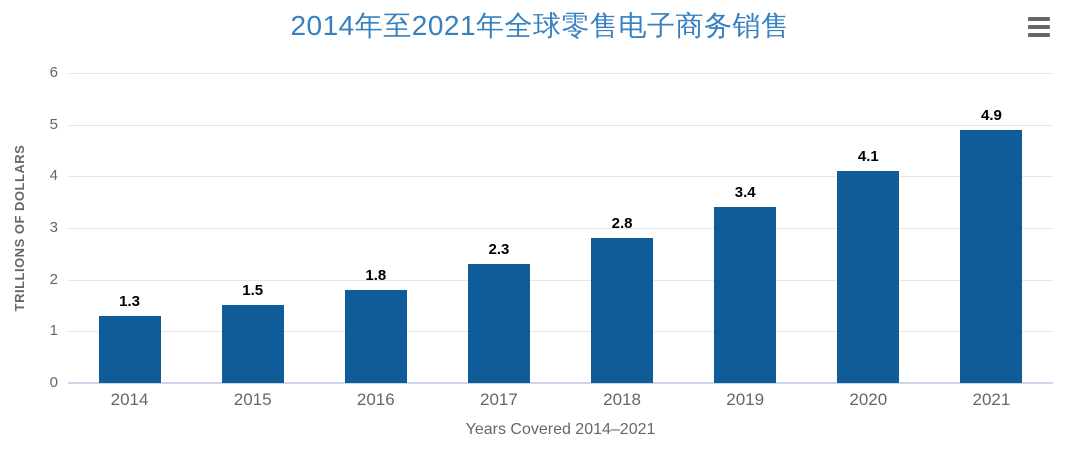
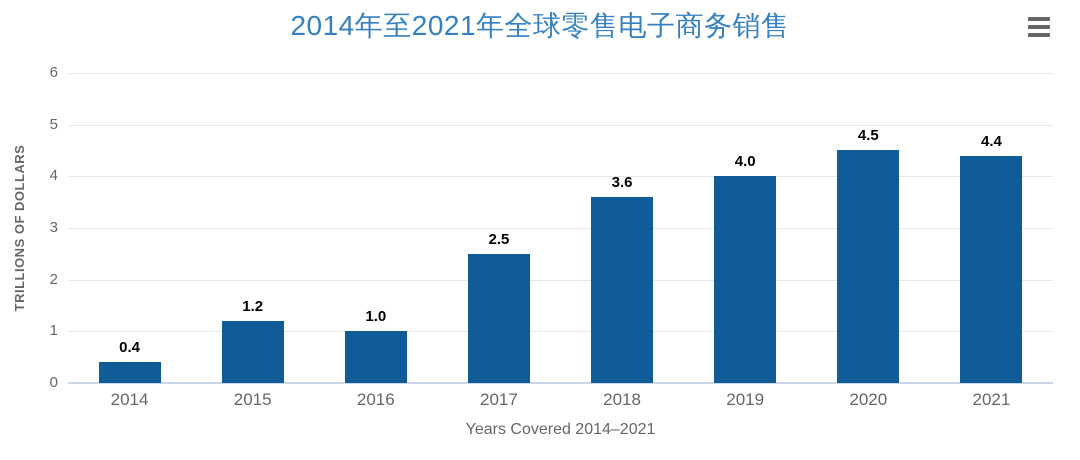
2014: 1.3 -> 0.4
2015: 1.5 -> 1.2
2016: 1.8 -> 1.0
2017: 2.3 -> 2.5
2018: 2.8 -> 3.6
2019: 3.4 -> 4.0
2020: 4.1 -> 4.5
2021: 4.9 -> 4.4
